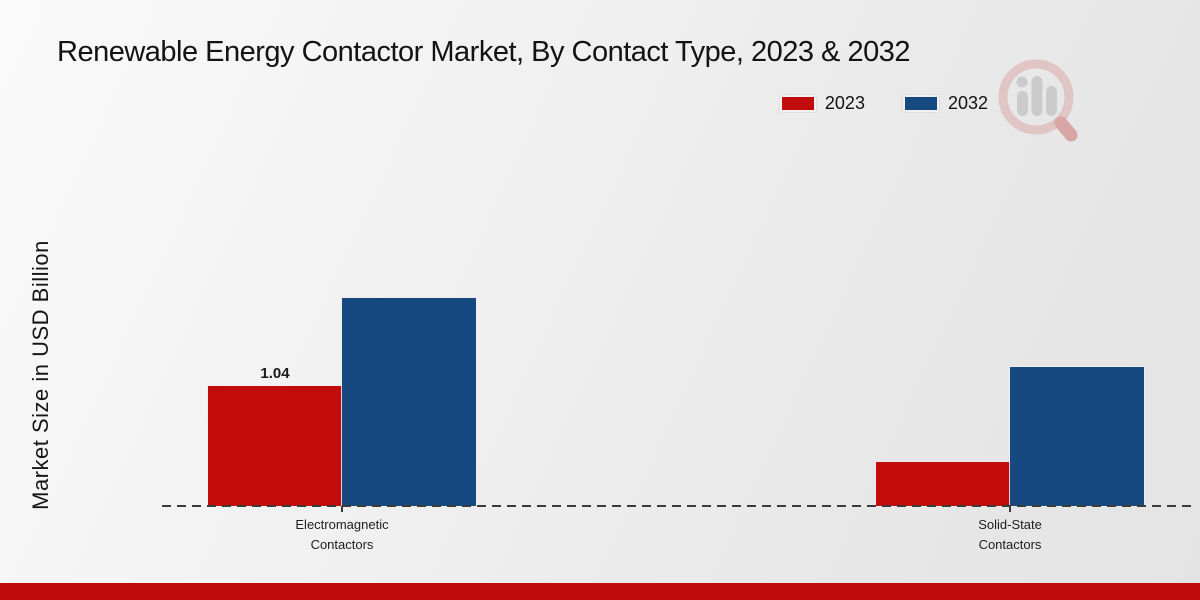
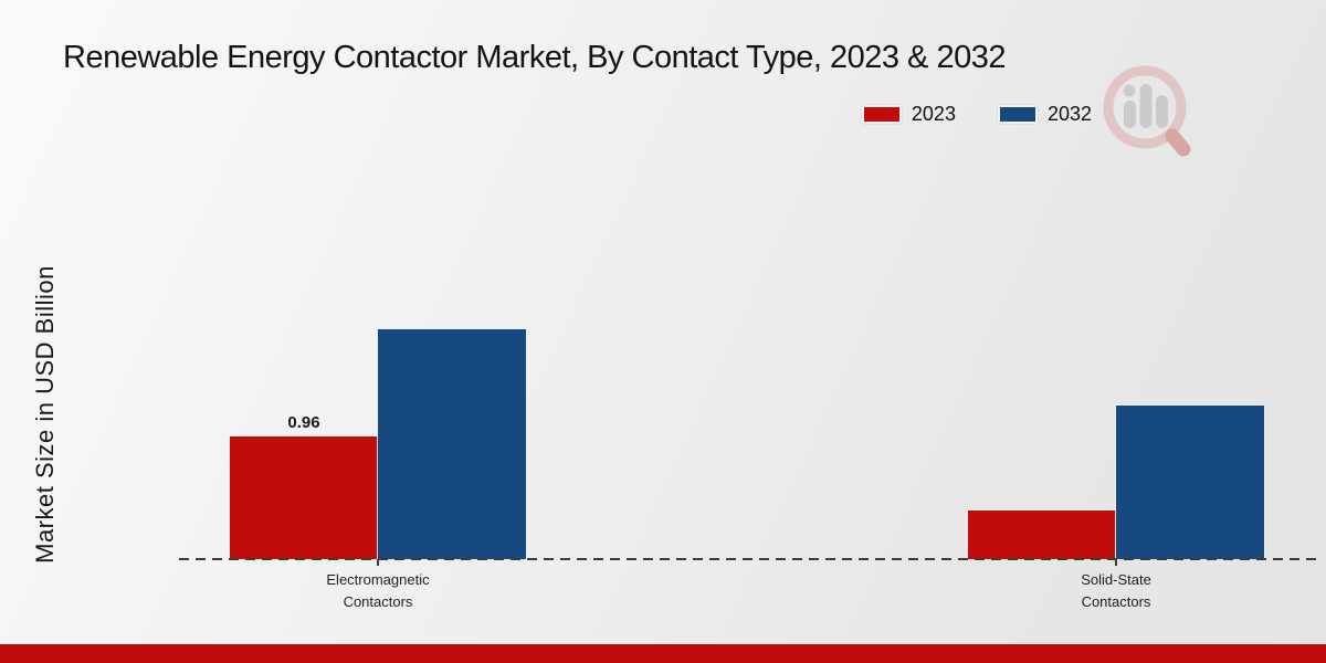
2023/Electromagnetic Contactors: 1.04 -> 0.96
